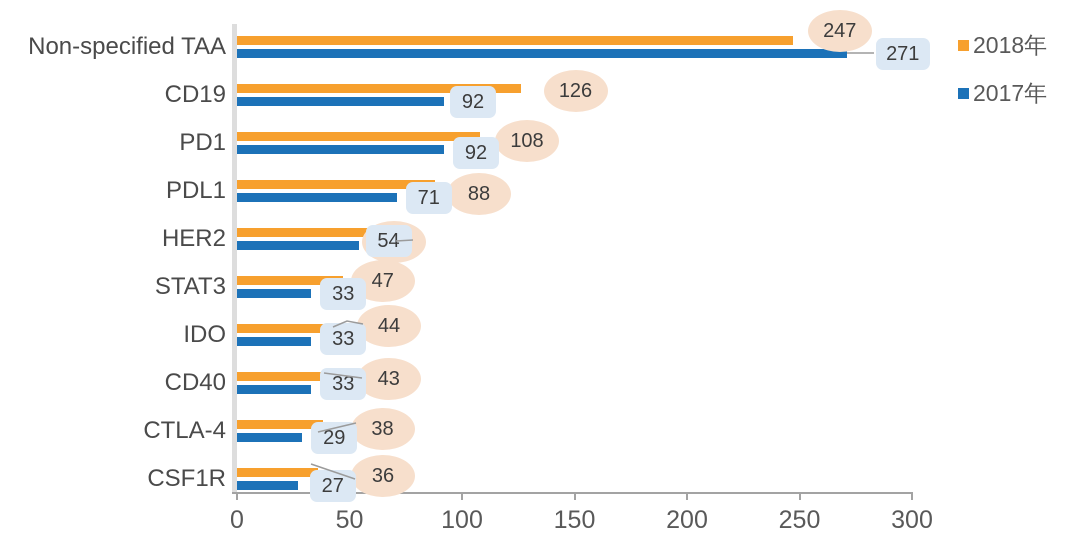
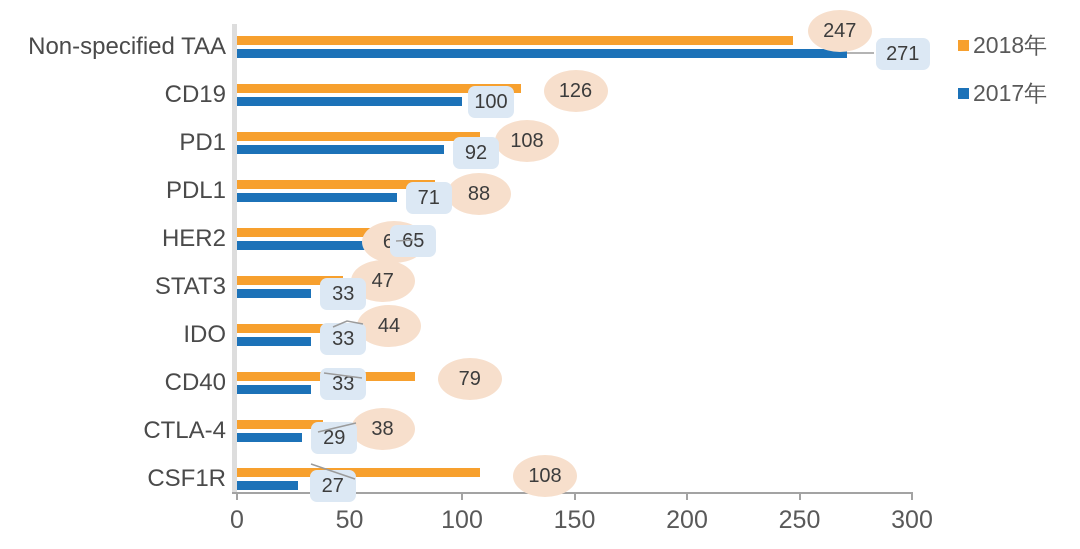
2017年/CD19: 92 -> 100
2017年/HER2: 54 -> 65
2018年/CD40: 43 -> 79
2018年/CSF1R: 36 -> 108
